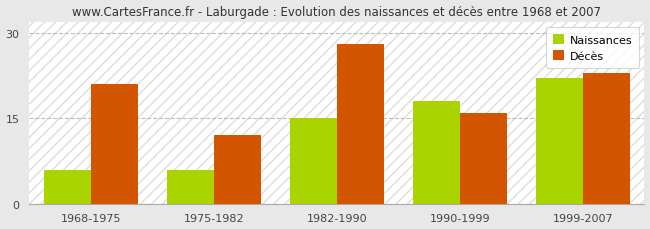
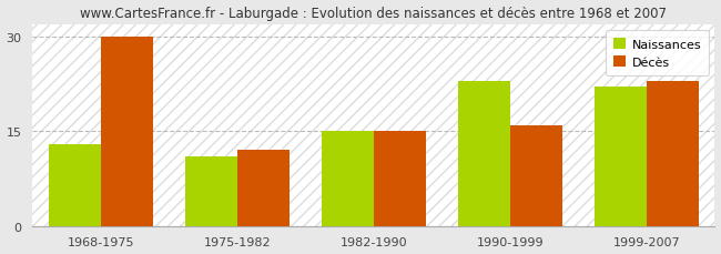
Naissances/1968-1975: 6 -> 13
Décès/1968-1975: 21 -> 30
Naissances/1975-1982: 6 -> 11
Décès/1982-1990: 28 -> 15
Naissances/1990-1999: 18 -> 23
